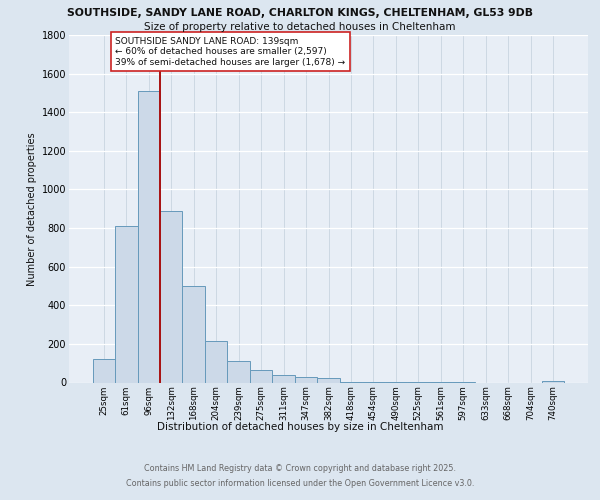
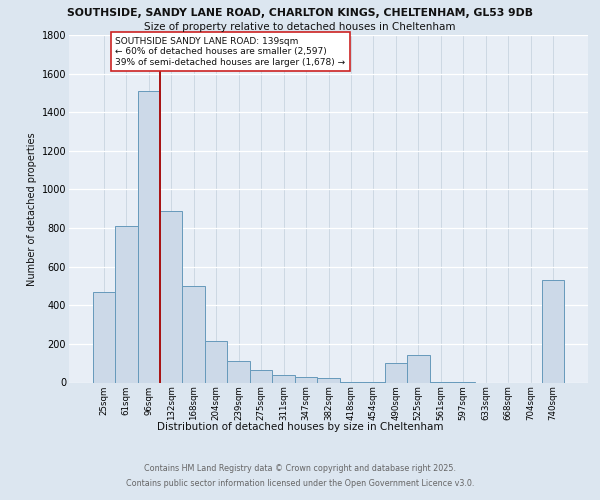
25sqm: 120 -> 470
490sqm: 0 -> 100
525sqm: 0 -> 140
740sqm: 10 -> 530
